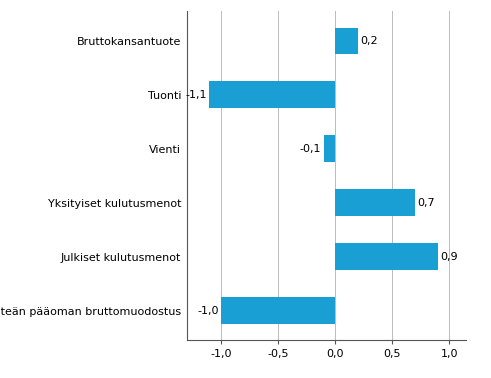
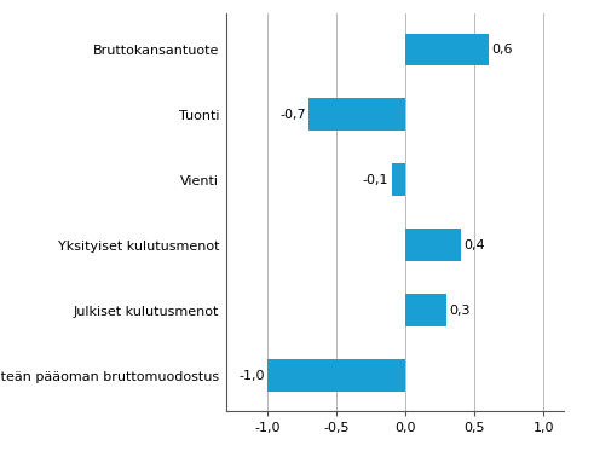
Bruttokansantuote: 0,2 -> 0,6
Tuonti: -1,1 -> -0,7
Yksityiset kulutusmenot: 0,7 -> 0,4
Julkiset kulutusmenot: 0,9 -> 0,3
